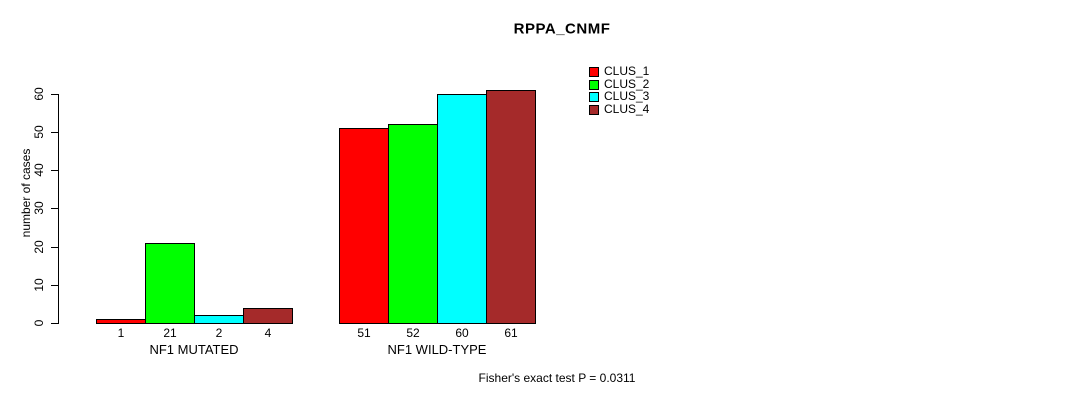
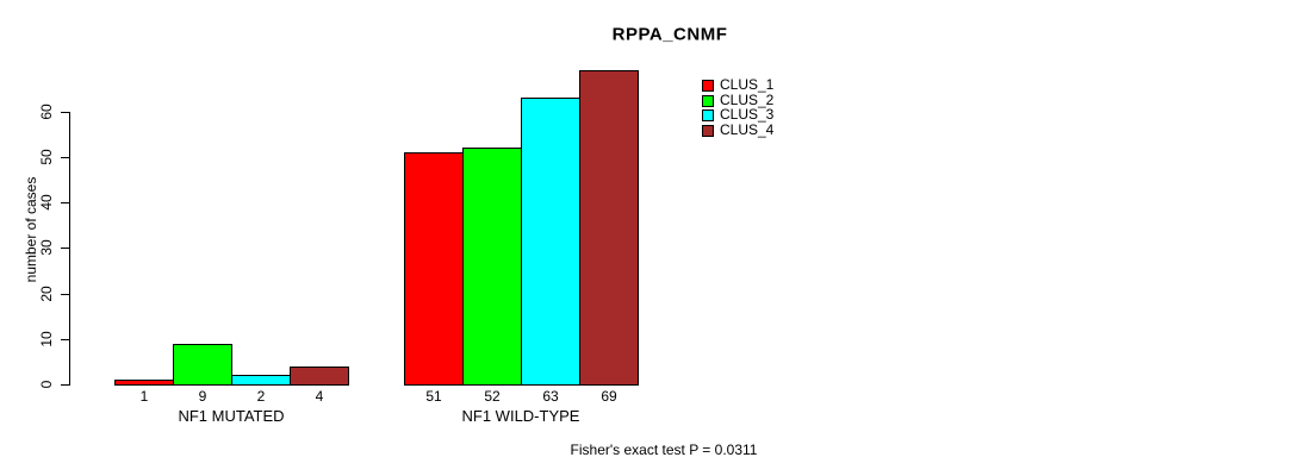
CLUS_2/NF1 MUTATED: 21 -> 9
CLUS_3/NF1 WILD-TYPE: 60 -> 63
CLUS_4/NF1 WILD-TYPE: 61 -> 69
